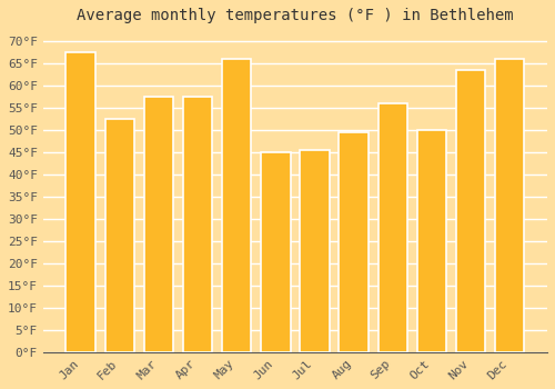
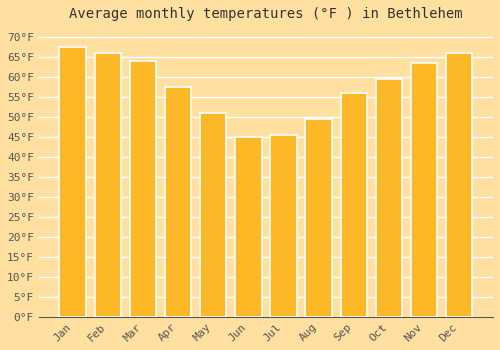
Feb: 52.5°F -> 66.0°F
Mar: 57.5°F -> 64.0°F
May: 66.0°F -> 51.0°F
Oct: 50.0°F -> 59.5°F
